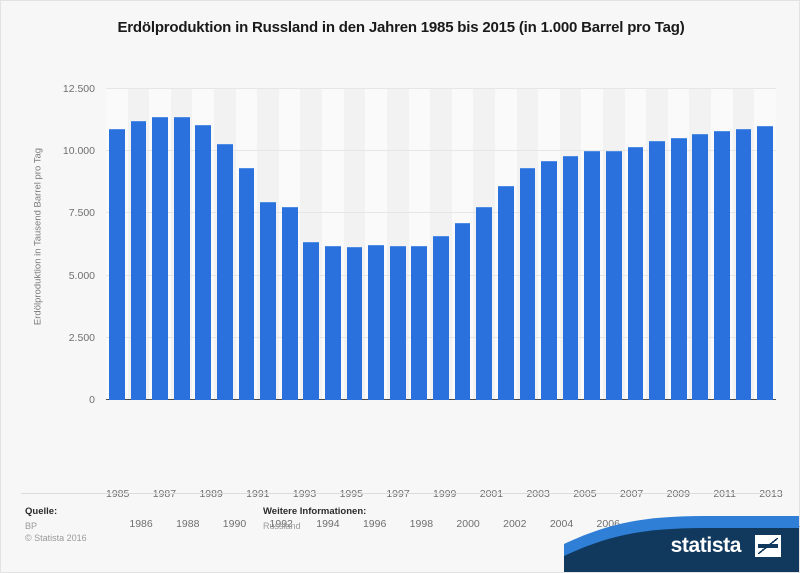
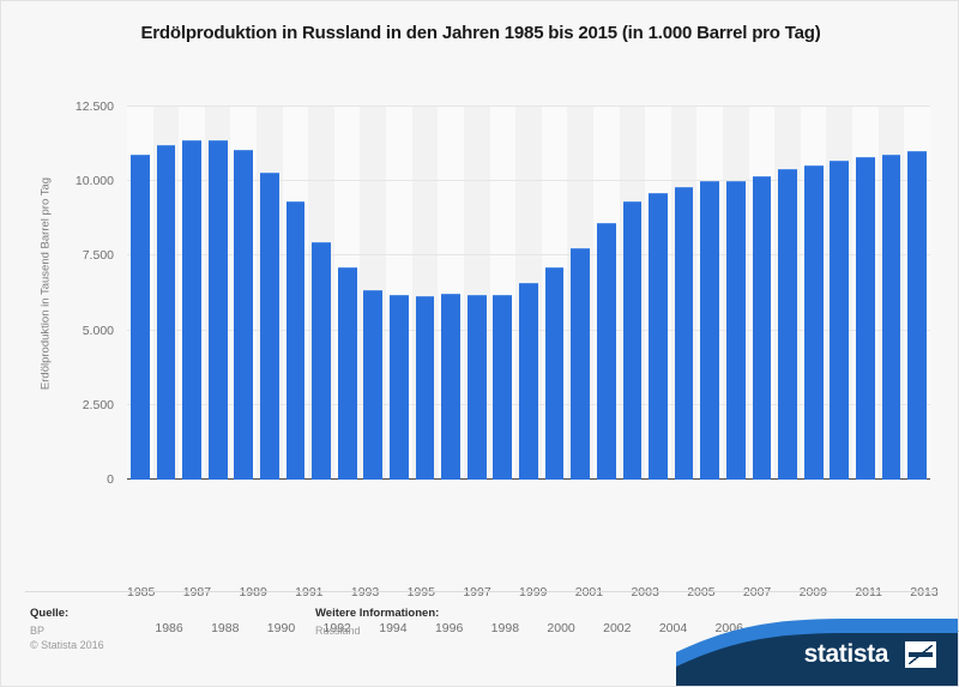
1993: 7700 -> 7100
